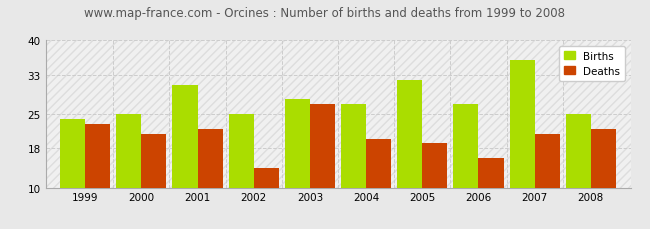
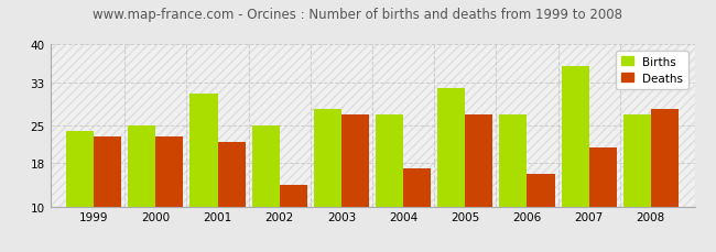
Deaths/2000: 21 -> 23
Deaths/2004: 20 -> 17
Deaths/2005: 19 -> 27
Births/2008: 25 -> 27
Deaths/2008: 22 -> 28
